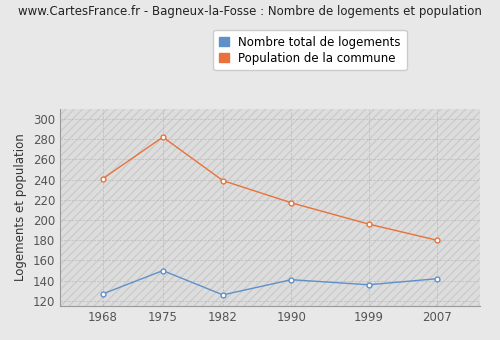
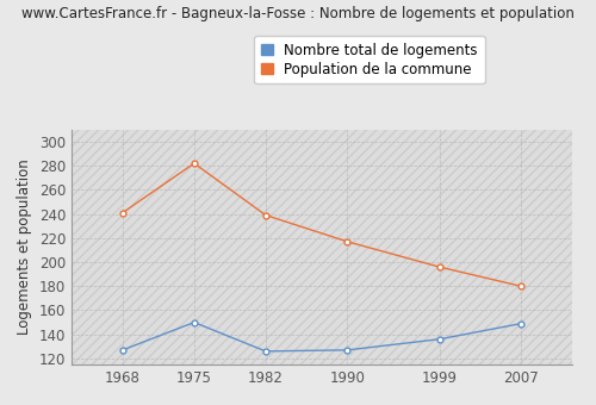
Nombre total de logements/1990: 141 -> 127
Nombre total de logements/2007: 142 -> 149
